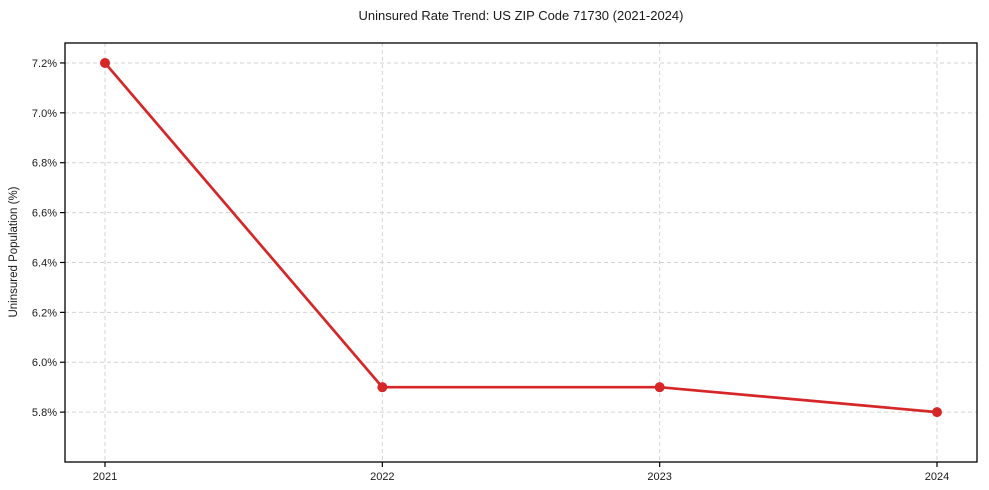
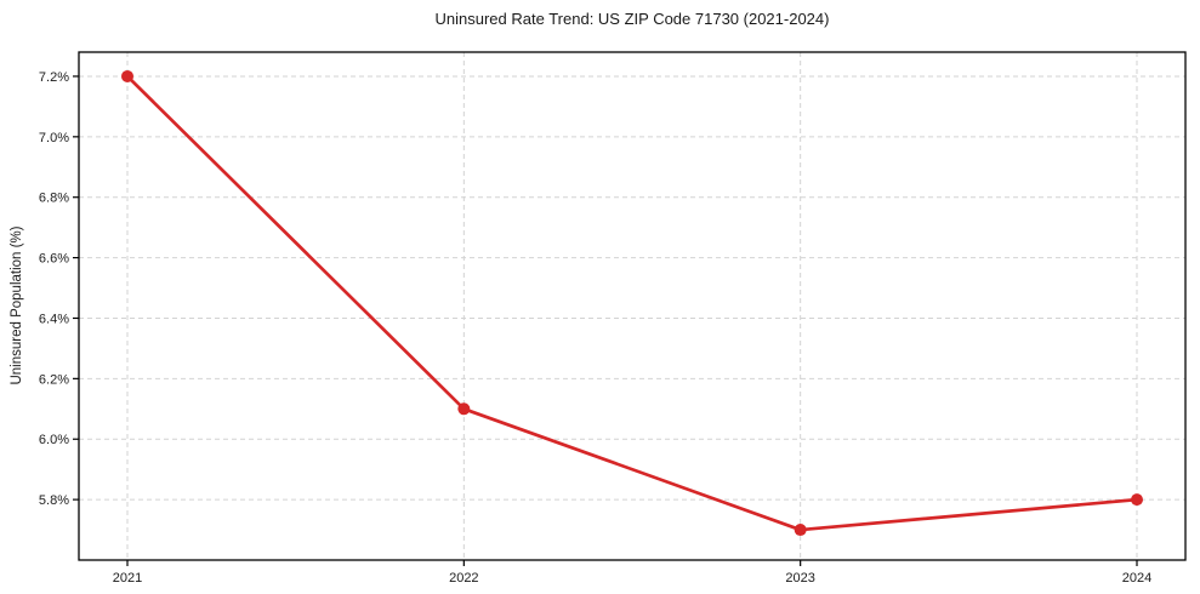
2022: 5.9% -> 6.1%
2023: 5.9% -> 5.7%
